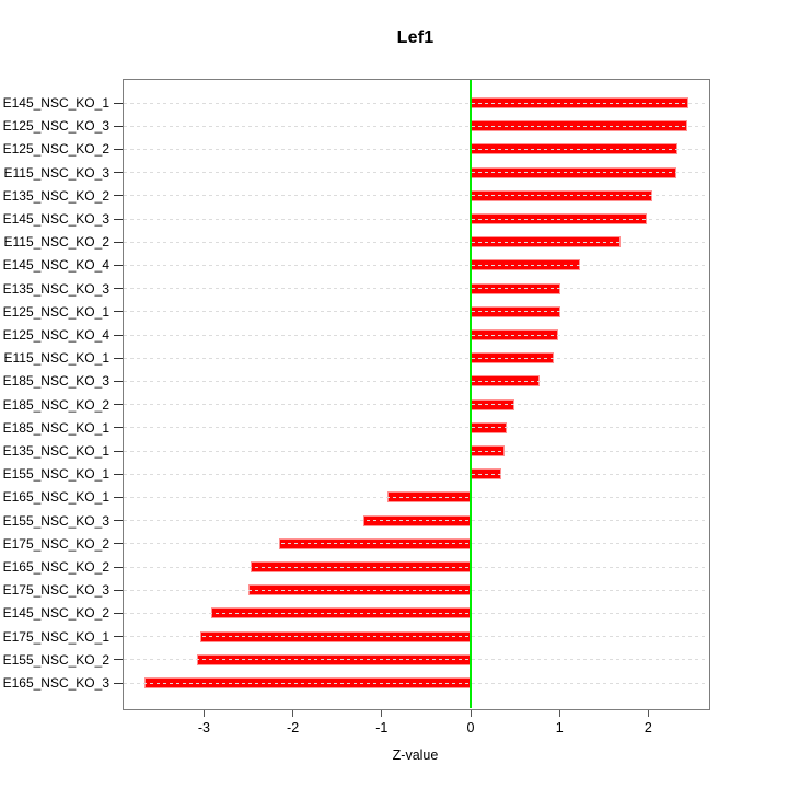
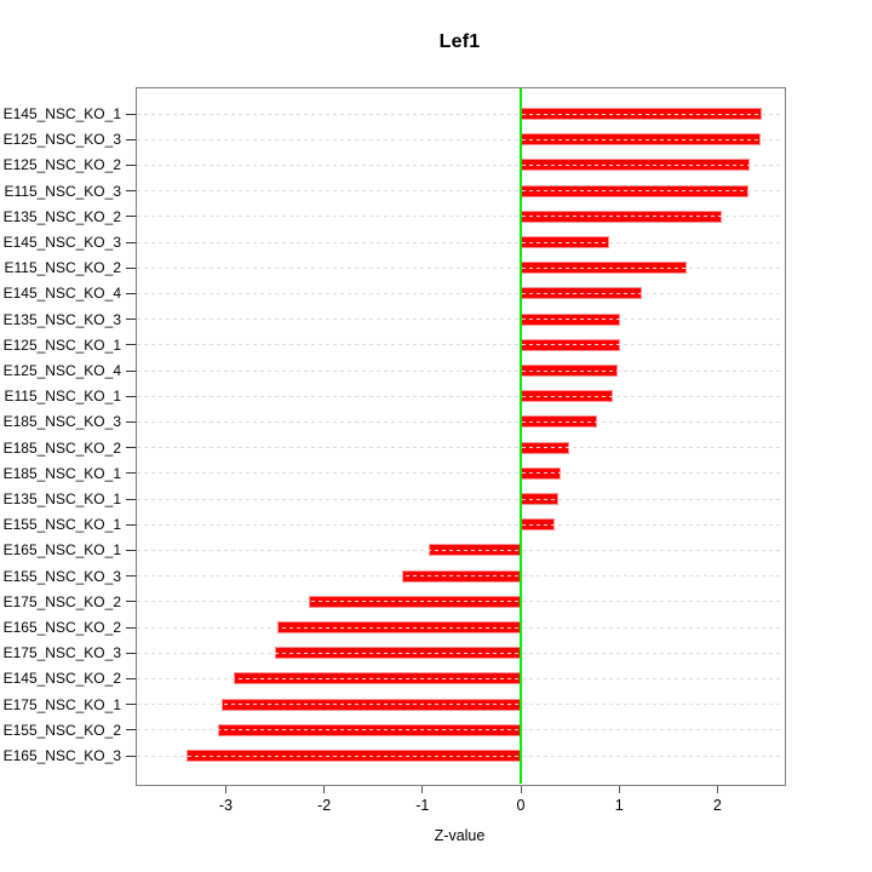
E145_NSC_KO_3: 2.0 -> 0.9
E165_NSC_KO_3: -3.7 -> -3.4
